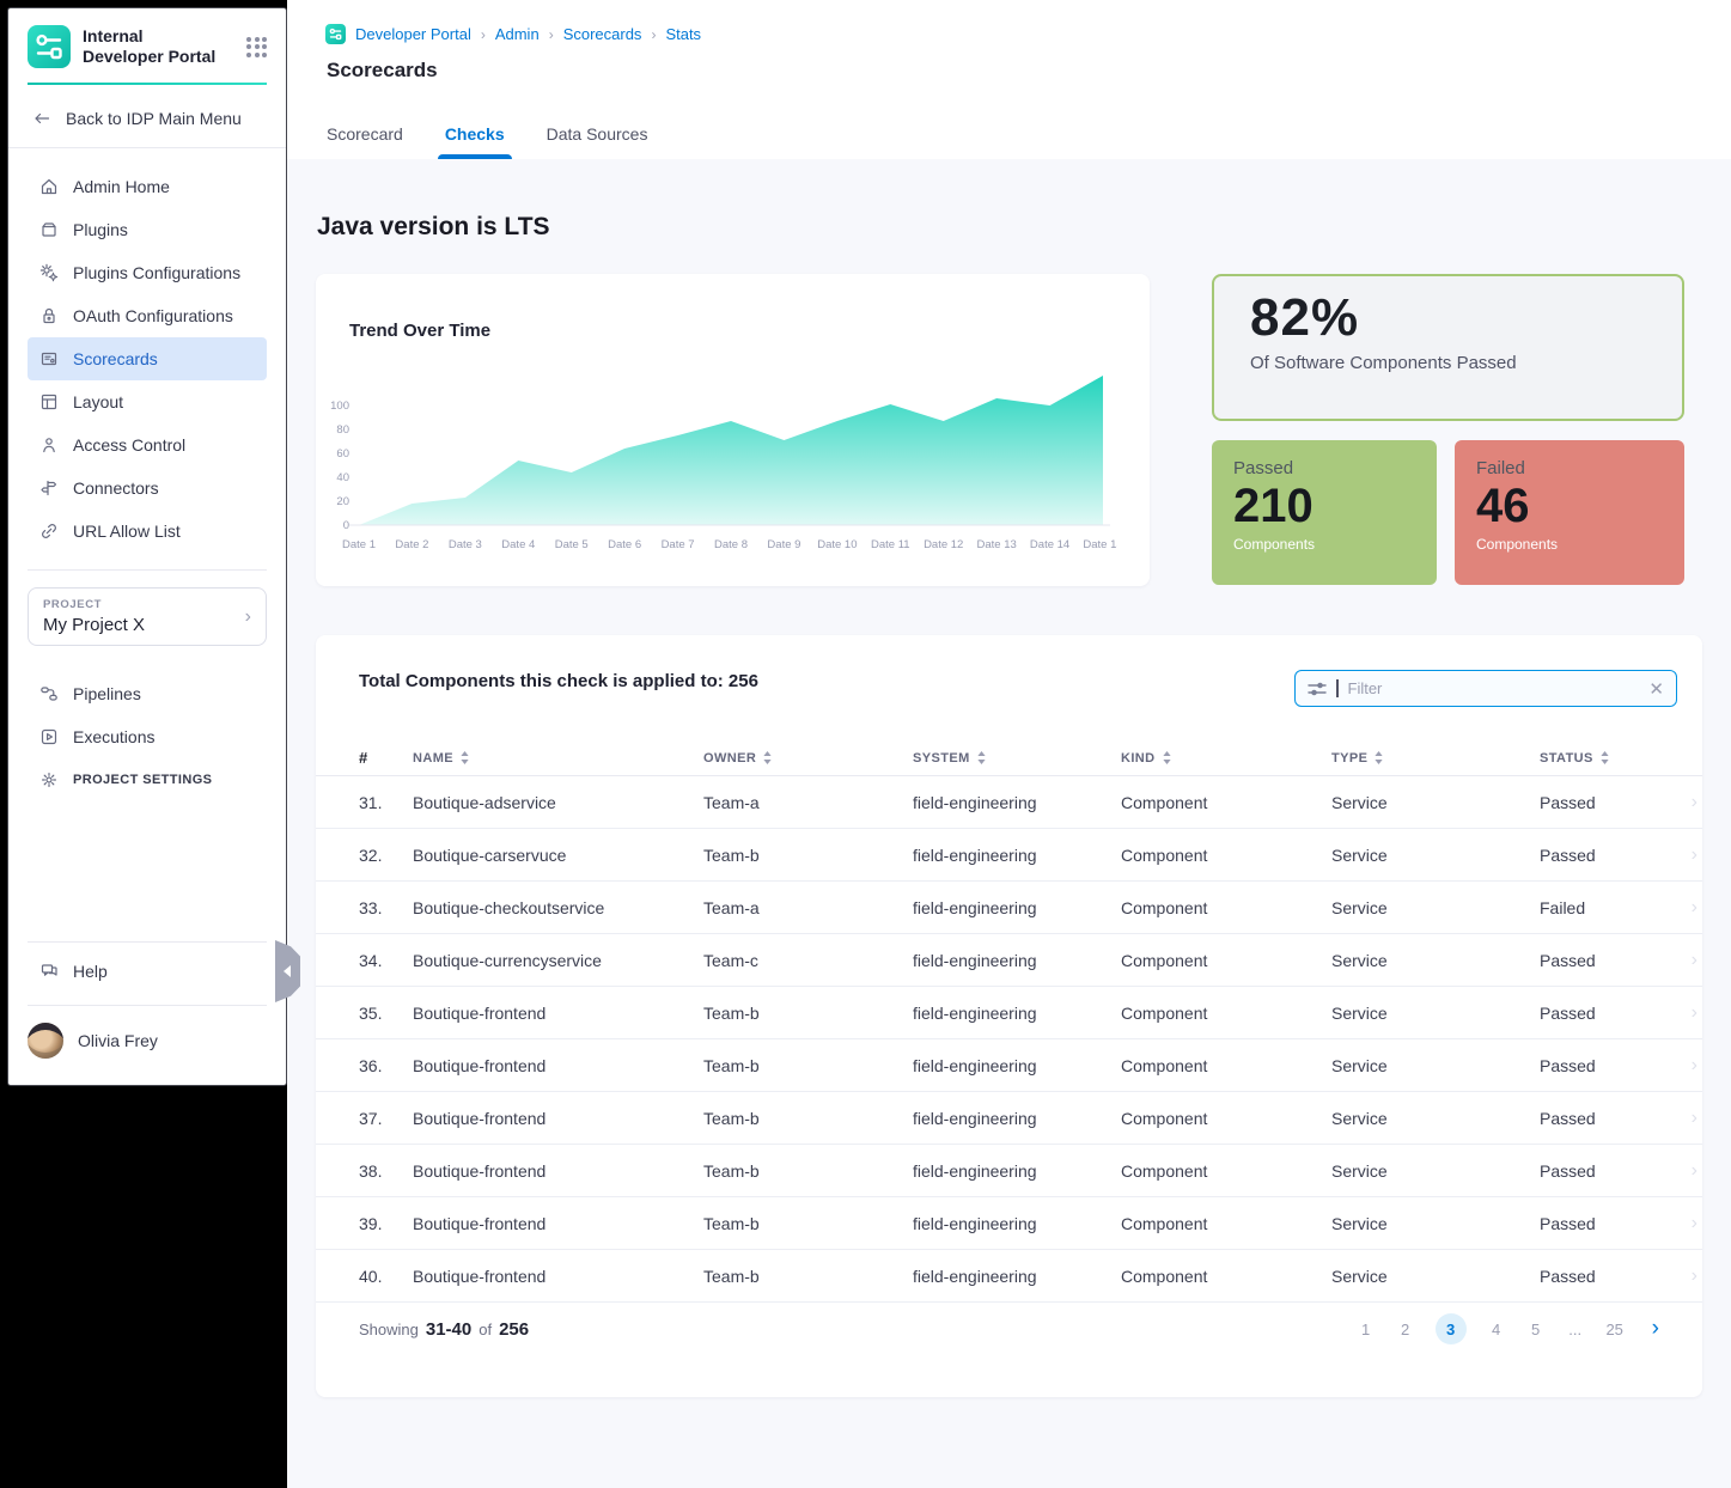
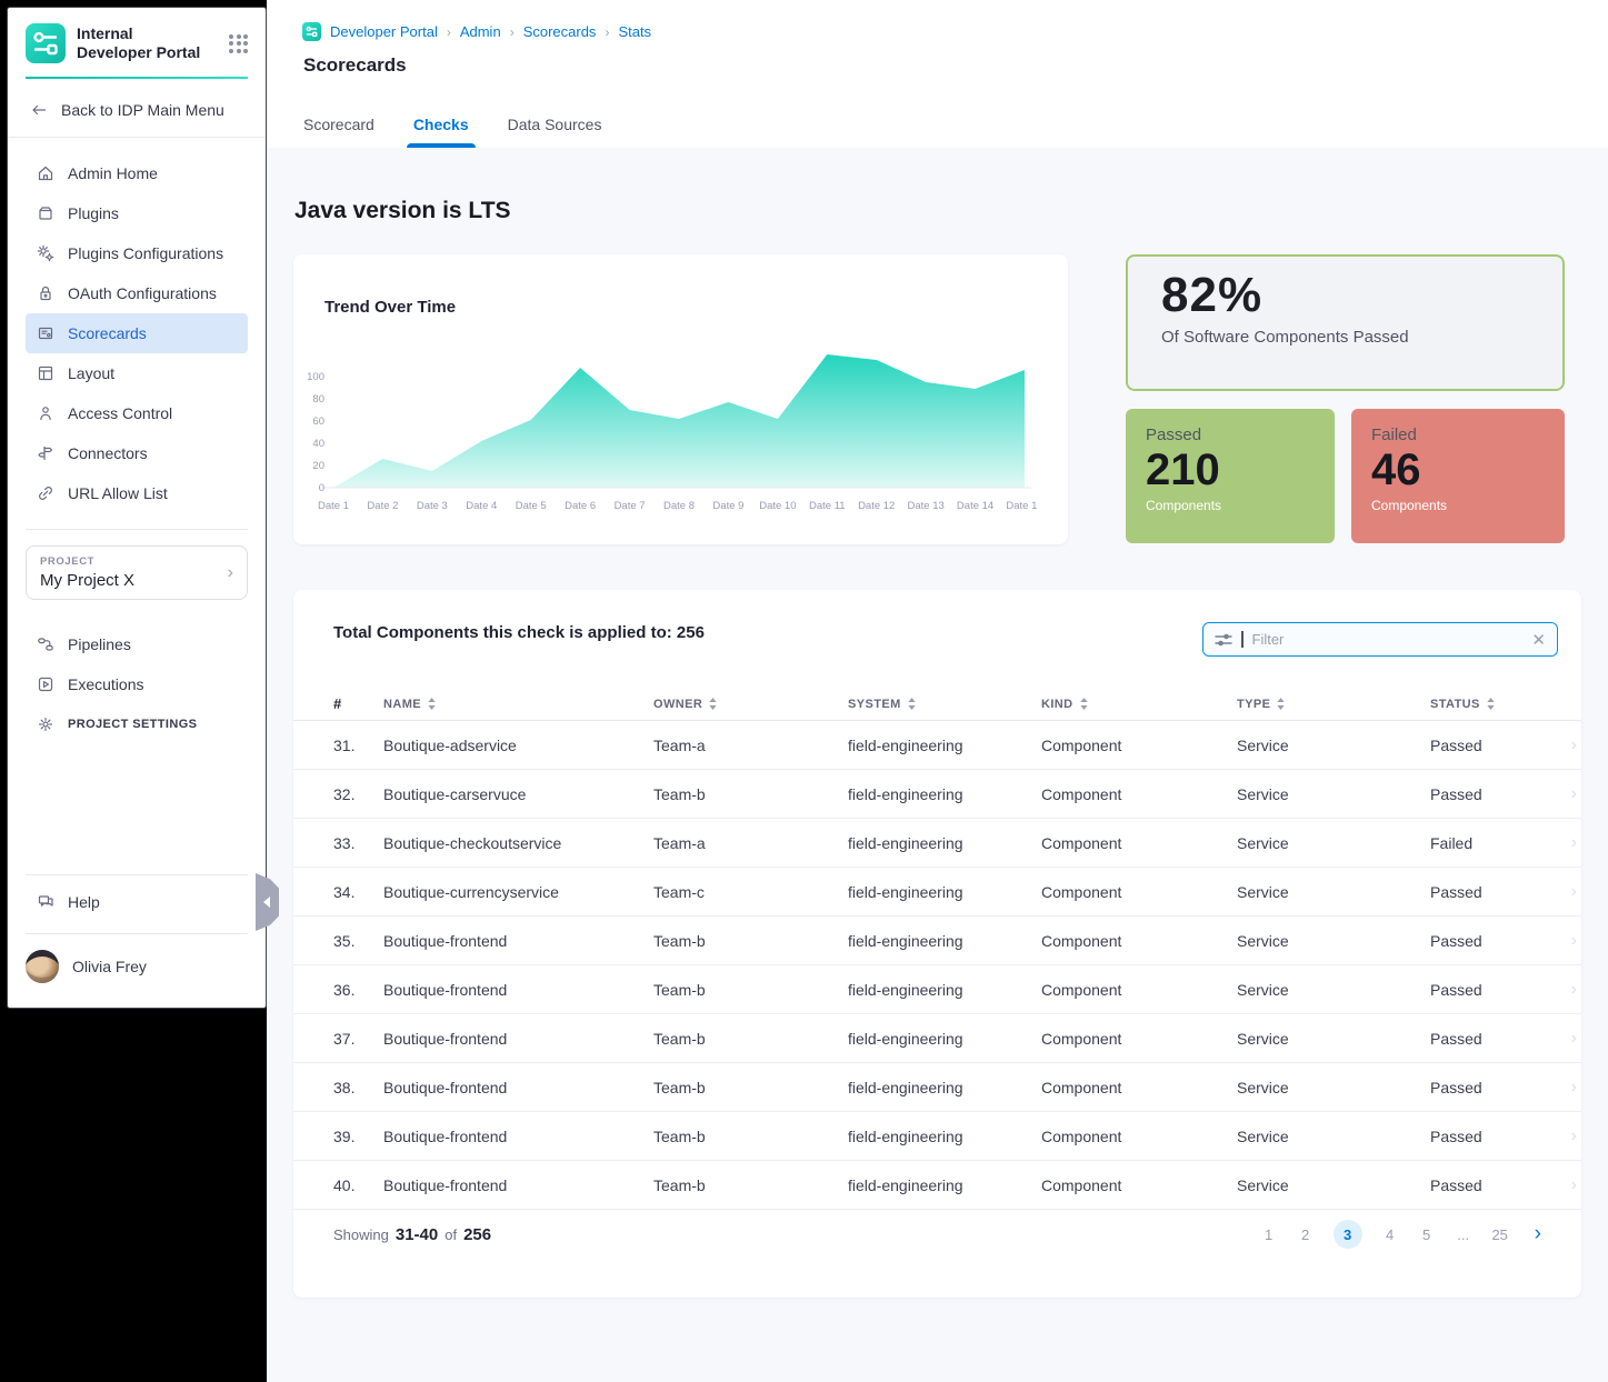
Date 2: 18 -> 26
Date 3: 23 -> 15
Date 4: 54 -> 42
Date 5: 44 -> 61
Date 6: 64 -> 108
Date 7: 75 -> 70
Date 8: 87 -> 62
Date 9: 71 -> 77
Date 10: 87 -> 62
Date 11: 101 -> 120
Date 12: 87 -> 115
Date 13: 106 -> 95
Date 14: 100 -> 89
Date 15: 125 -> 106
